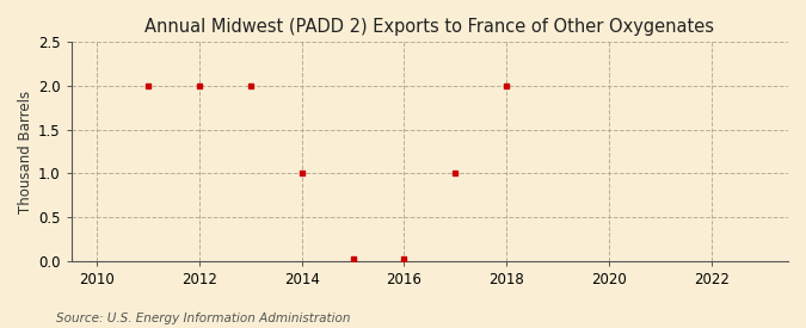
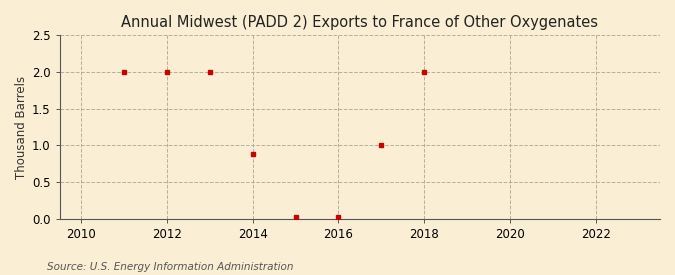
2014: 1.00 -> 0.88
